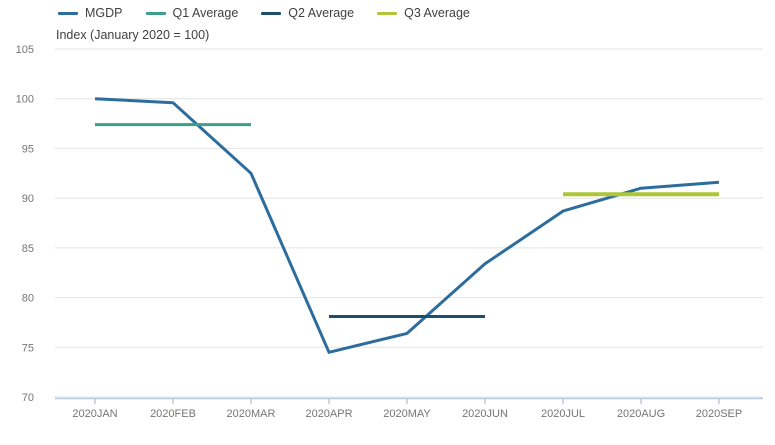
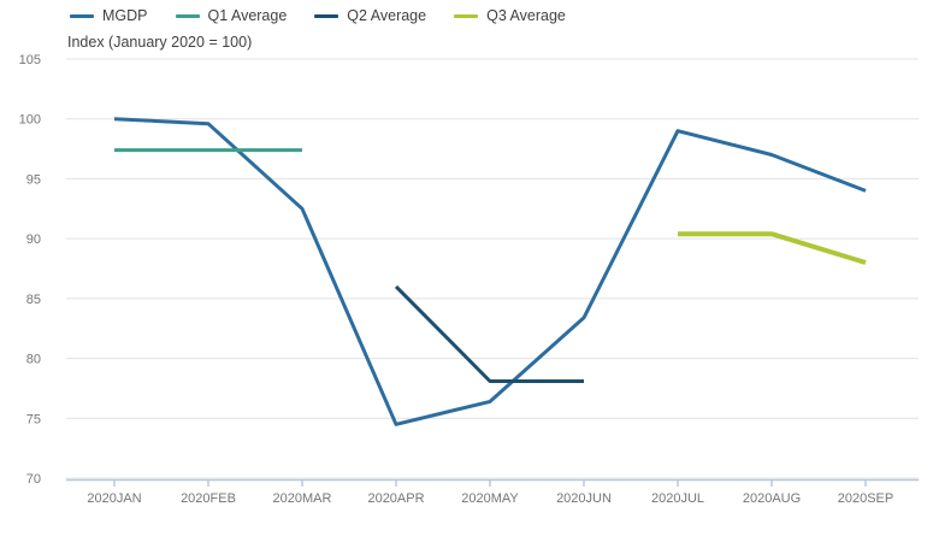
Q2 Average/2020APR: 78 -> 86
MGDP/2020JUL: 89 -> 99
MGDP/2020AUG: 91 -> 97
MGDP/2020SEP: 92 -> 94
Q3 Average/2020SEP: 90 -> 88
